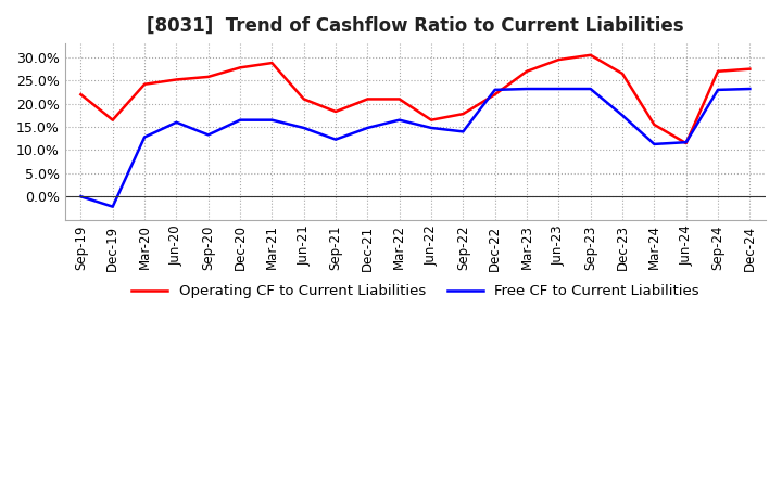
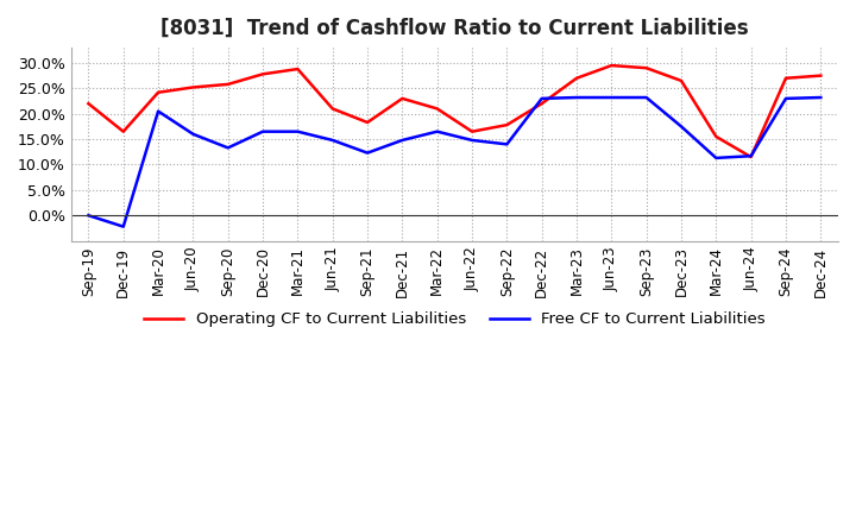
Free CF to Current Liabilities/Mar-20: 12.8% -> 20.5%
Operating CF to Current Liabilities/Dec-21: 21.0% -> 23.0%
Operating CF to Current Liabilities/Sep-23: 30.5% -> 29.0%
